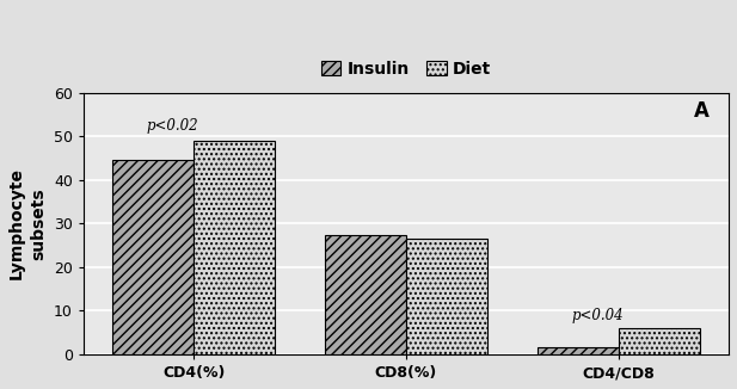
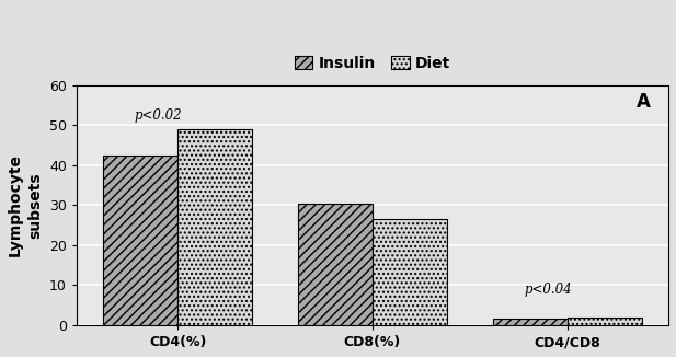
Insulin/CD4(%): 44.5 -> 42.5
Insulin/CD8(%): 27.5 -> 30.5
Diet/CD4/CD8: 6.0 -> 2.0
